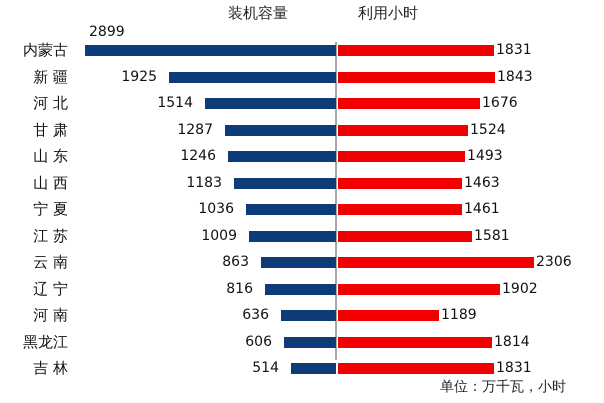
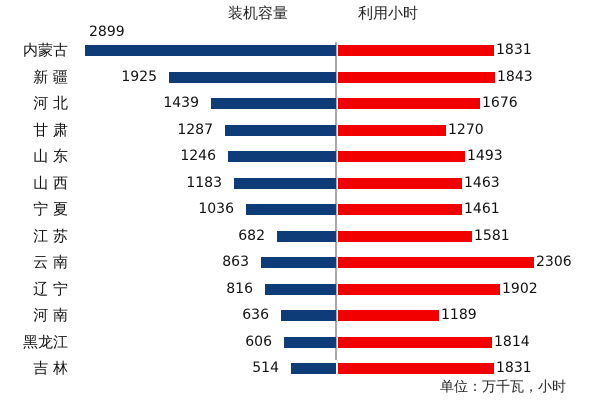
装机容量/河 北: 1514 -> 1439
利用小时/甘 肃: 1524 -> 1270
装机容量/江 苏: 1009 -> 682
